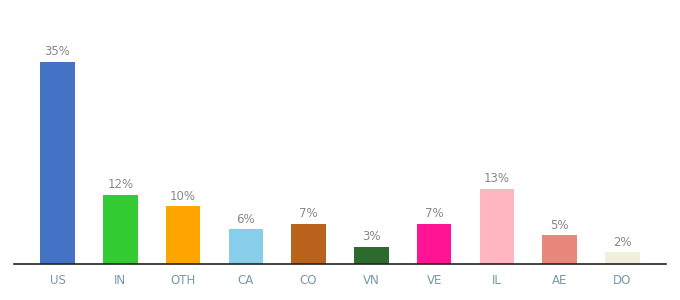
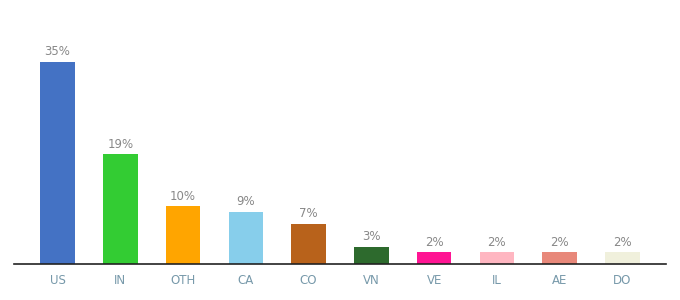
IN: 12% -> 19%
CA: 6% -> 9%
VE: 7% -> 2%
IL: 13% -> 2%
AE: 5% -> 2%
